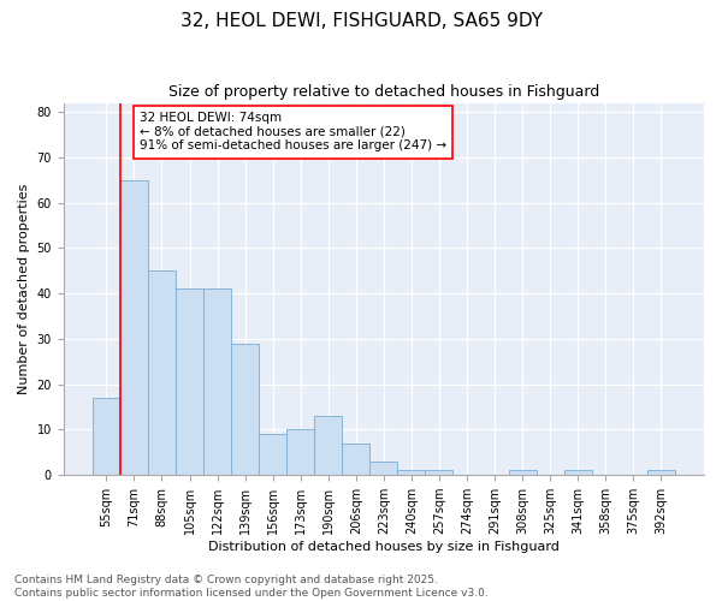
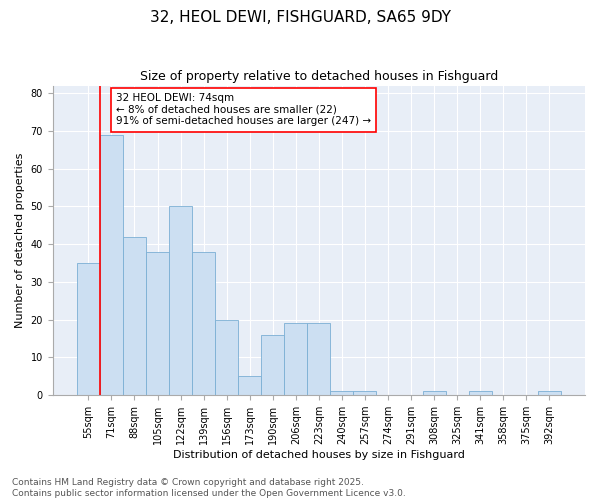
55sqm: 17 -> 35
71sqm: 65 -> 69
88sqm: 45 -> 42
105sqm: 41 -> 38
122sqm: 41 -> 50
139sqm: 29 -> 38
156sqm: 9 -> 20
173sqm: 10 -> 5
190sqm: 13 -> 16
206sqm: 7 -> 19
223sqm: 3 -> 19
